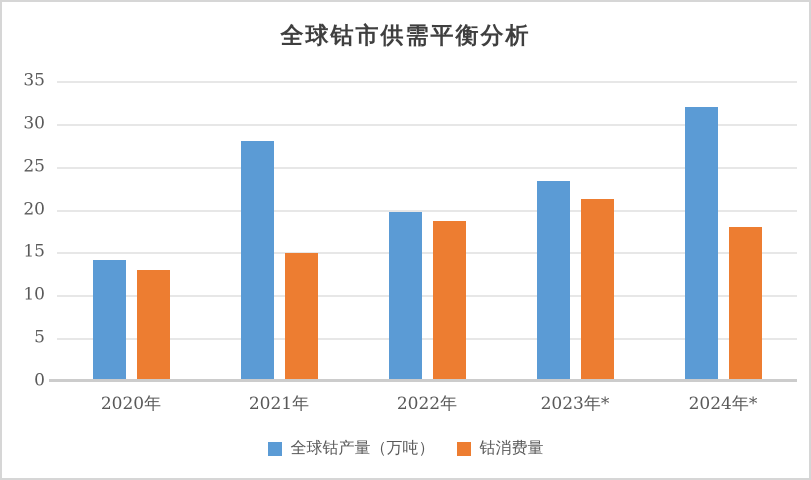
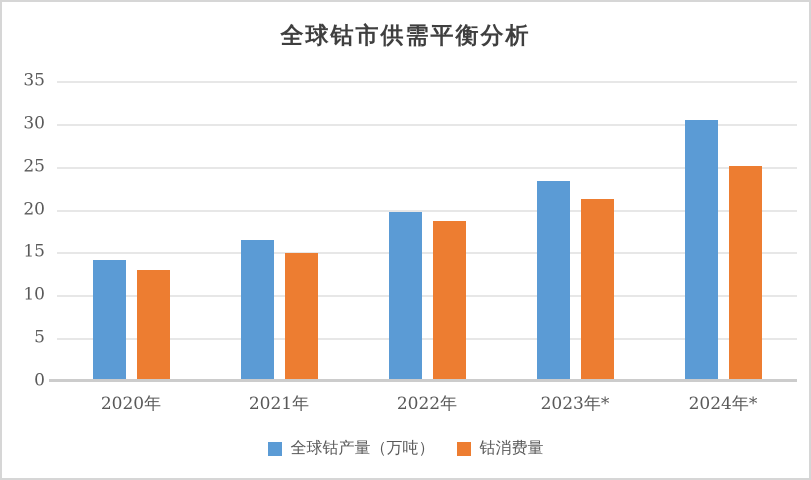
全球钴产量（万吨）/2021年: 28 -> 16
全球钴产量（万吨）/2024年*: 32 -> 30
钴消费量/2024年*: 18 -> 25
